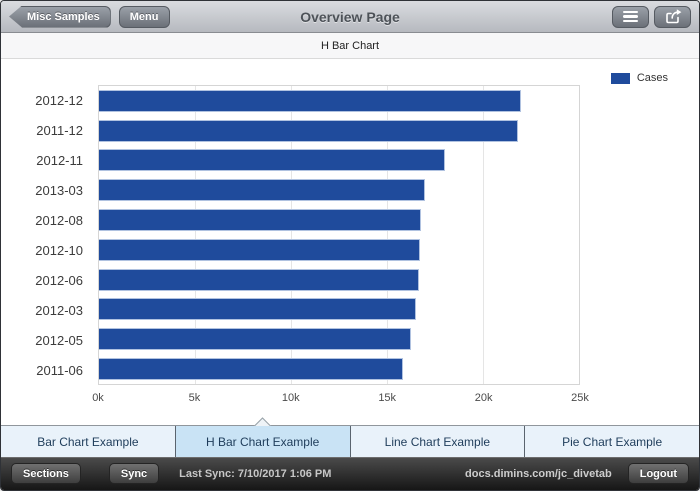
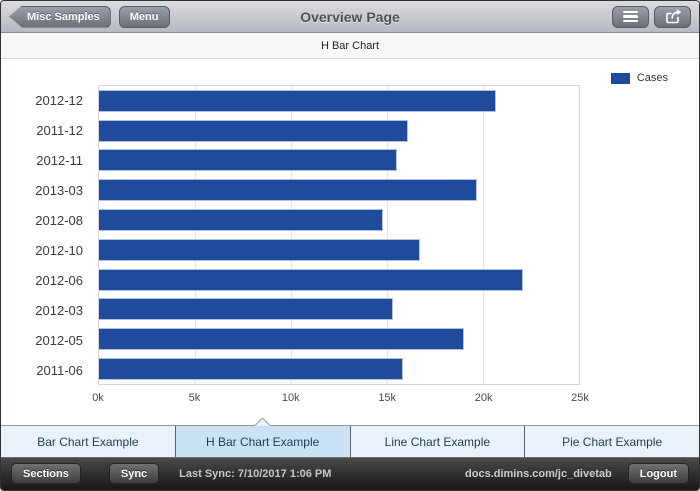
2012-12: 22.0k -> 20.7k
2011-12: 21.8k -> 16.1k
2012-11: 18.0k -> 15.5k
2013-03: 17.0k -> 19.7k
2012-08: 16.8k -> 14.8k
2012-06: 16.6k -> 22.1k
2012-03: 16.5k -> 15.3k
2012-05: 16.2k -> 19.0k
